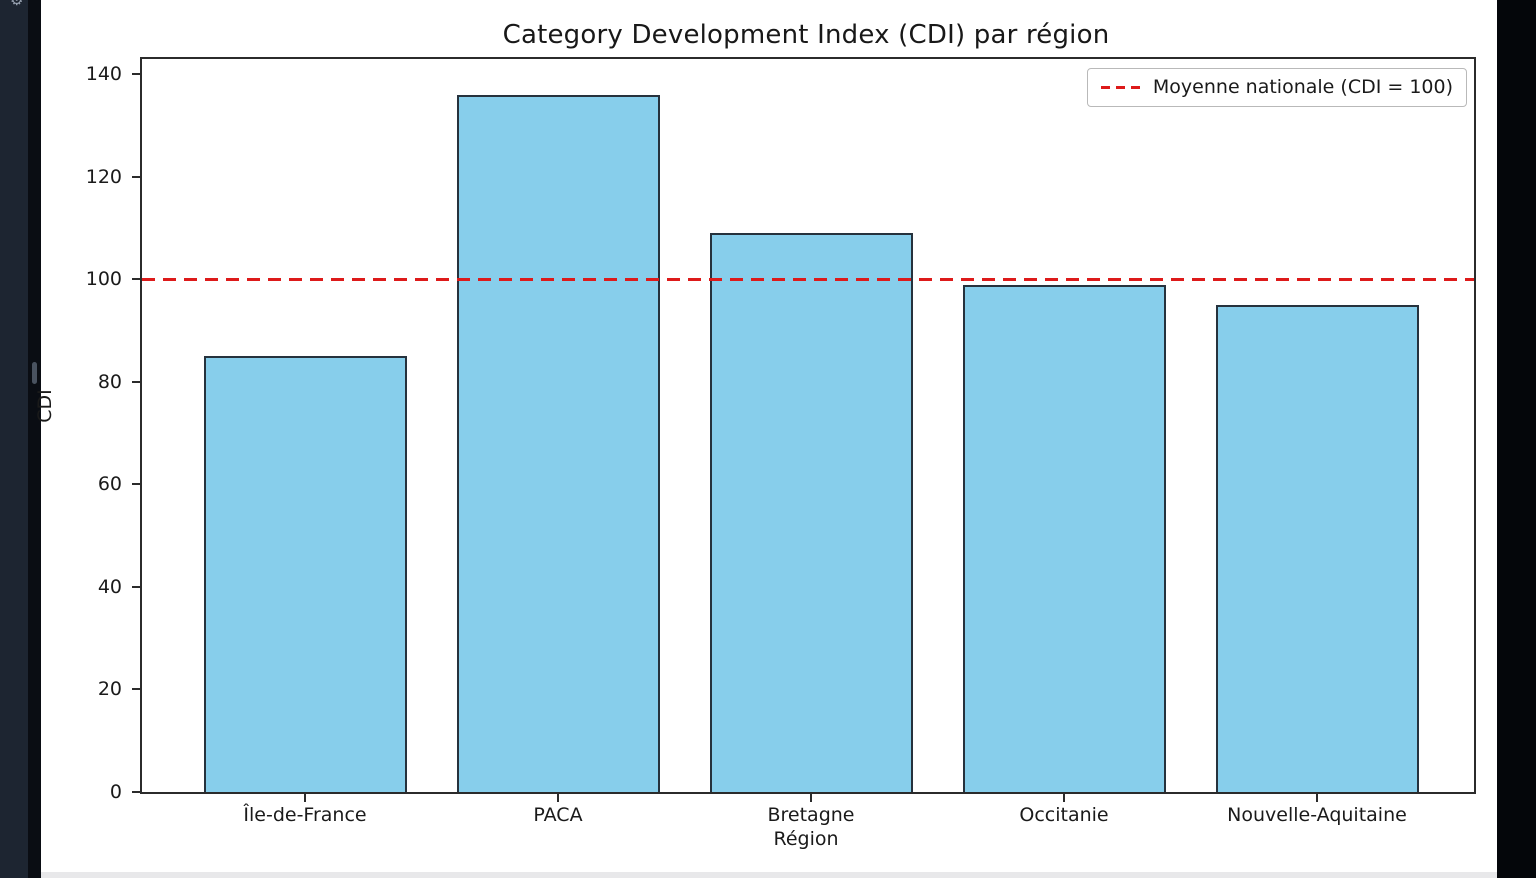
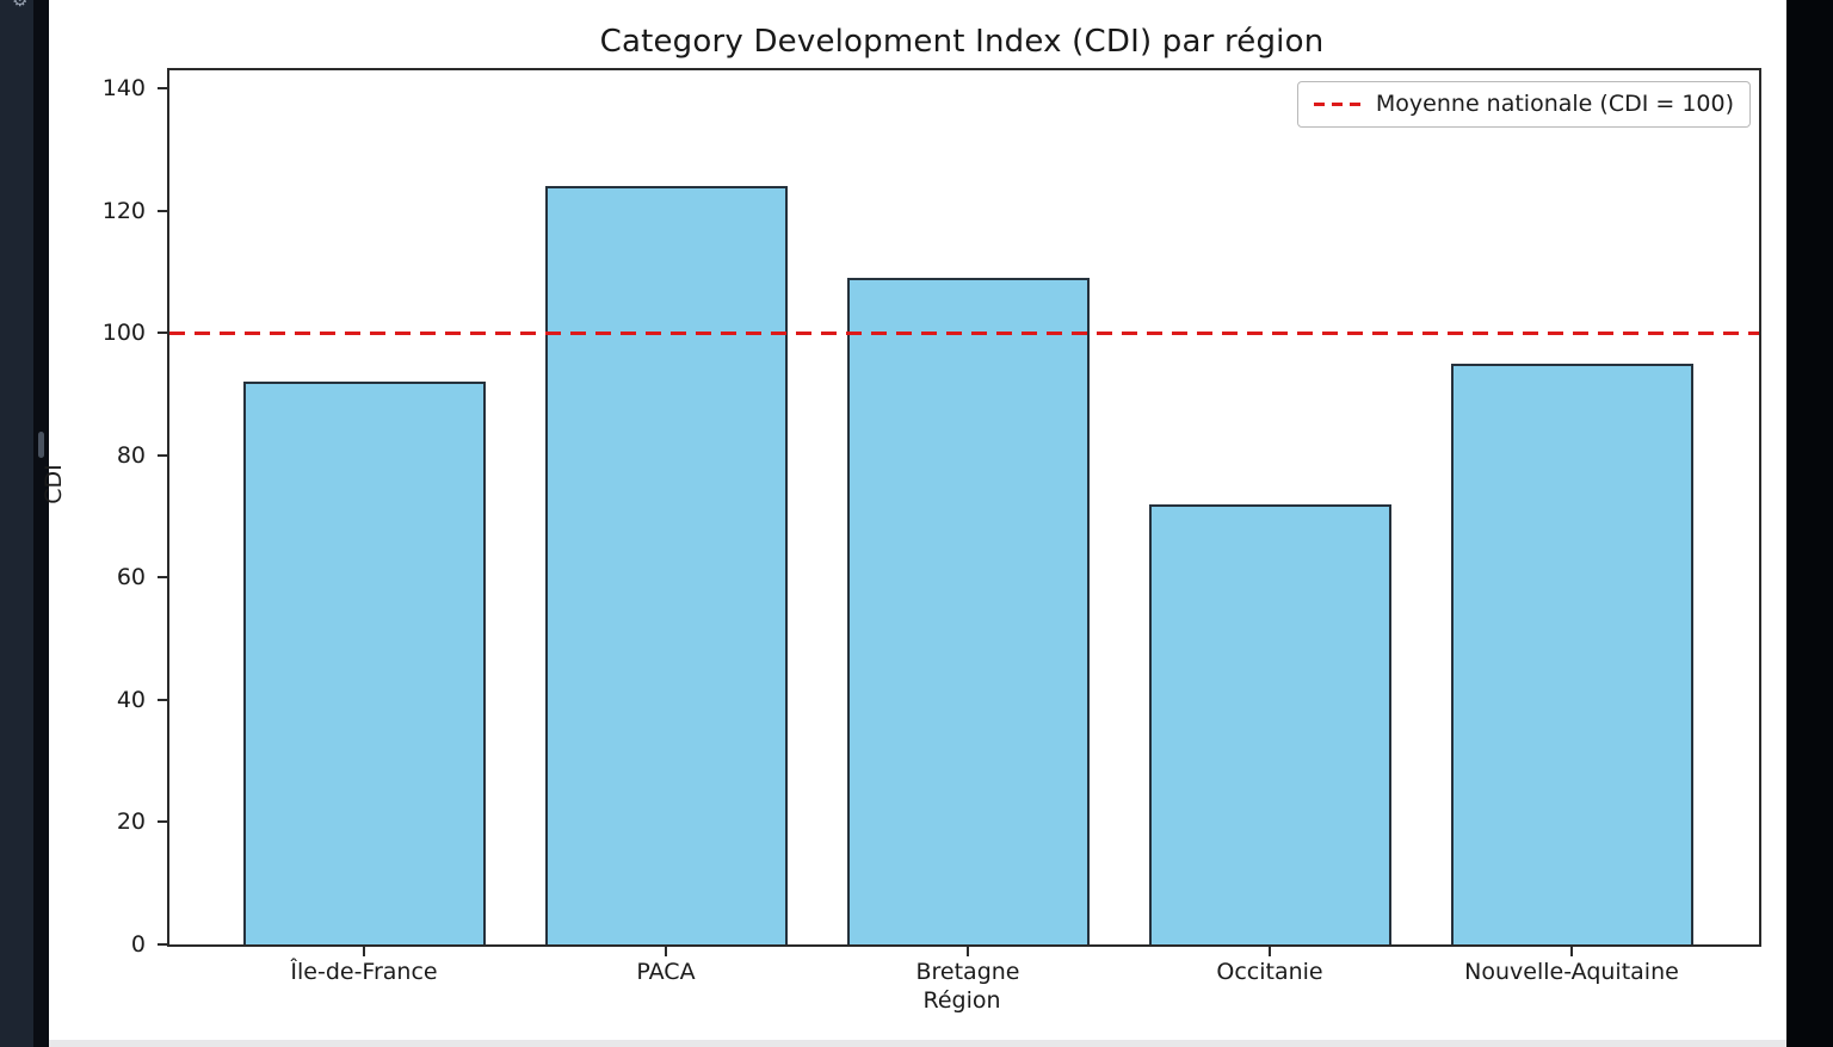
Île-de-France: 85 -> 92
PACA: 136 -> 124
Occitanie: 99 -> 72
